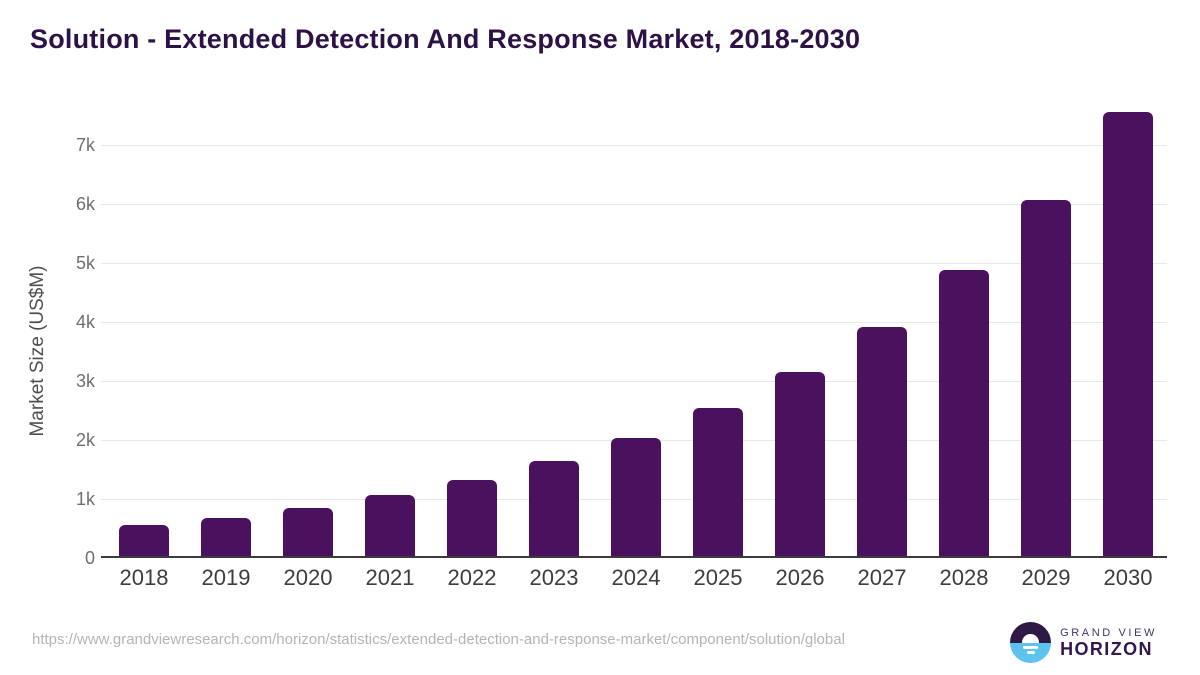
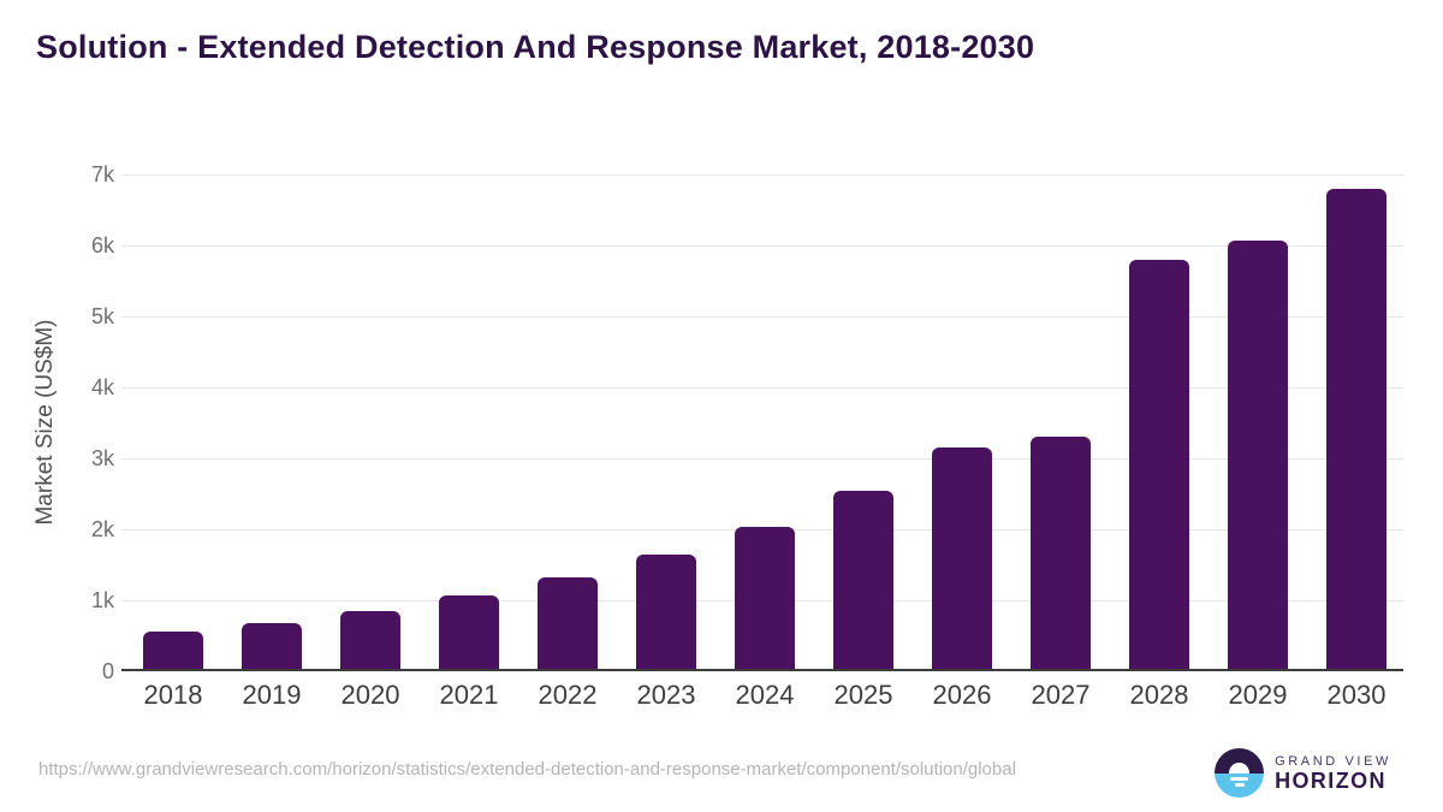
2027: 3.9k -> 3.3k
2028: 4.9k -> 5.8k
2030: 7.6k -> 6.8k
